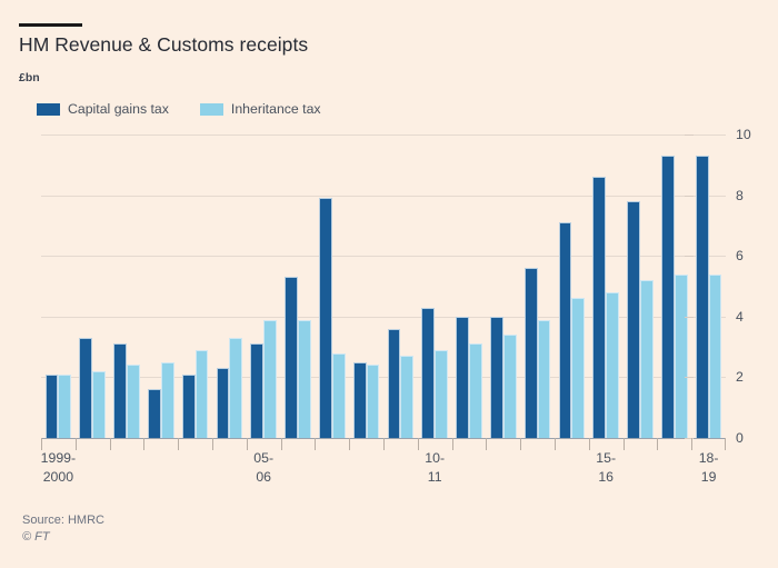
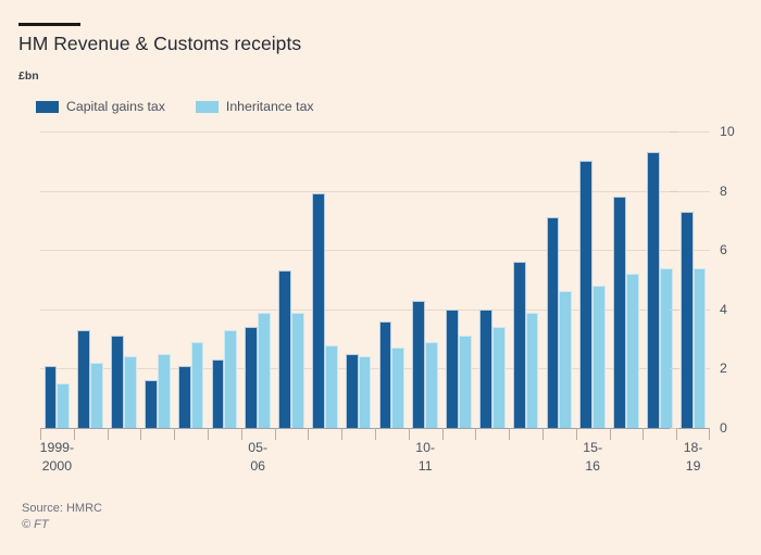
Inheritance tax/1999-2000: 2.1 -> 1.5
Capital gains tax/05-06: 3.1 -> 3.4
Capital gains tax/15-16: 8.6 -> 9.0
Capital gains tax/18-19: 9.3 -> 7.3
